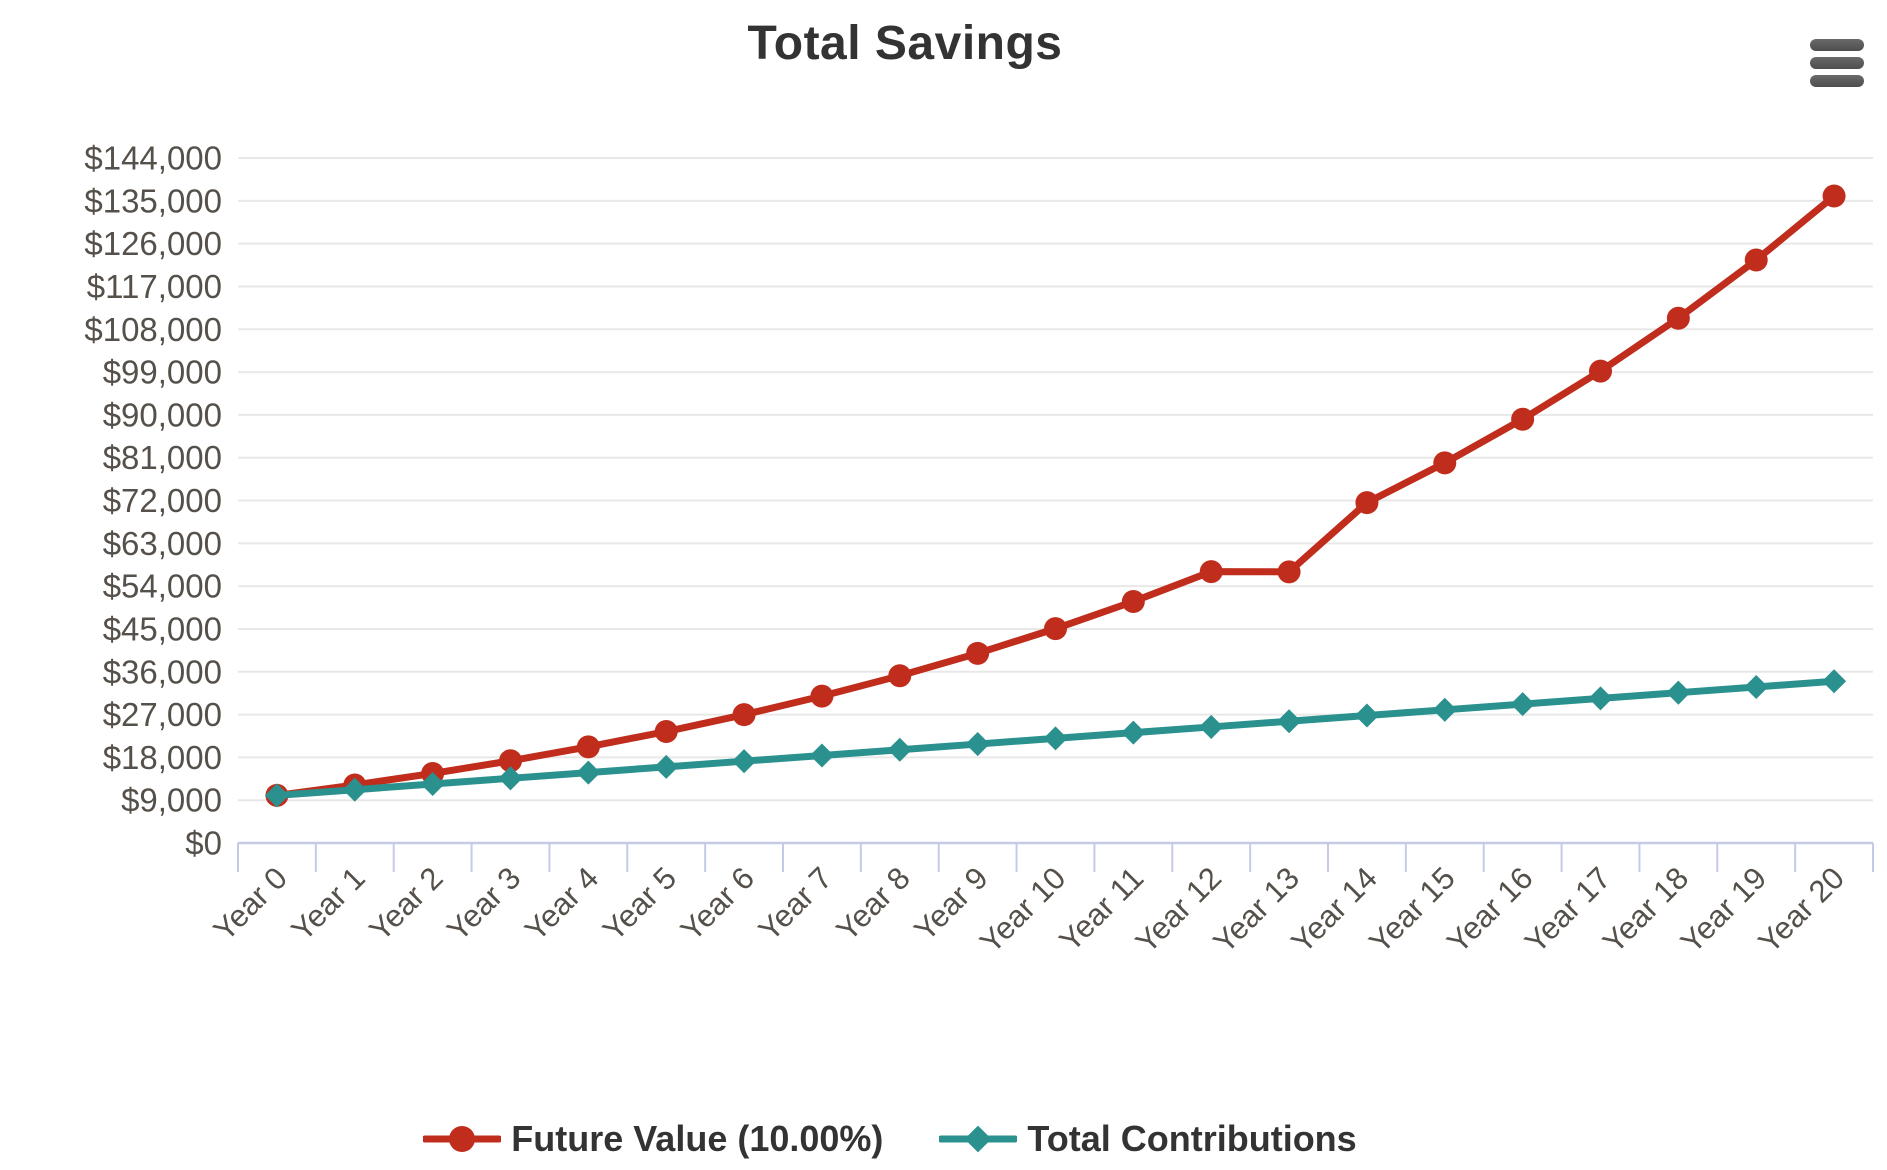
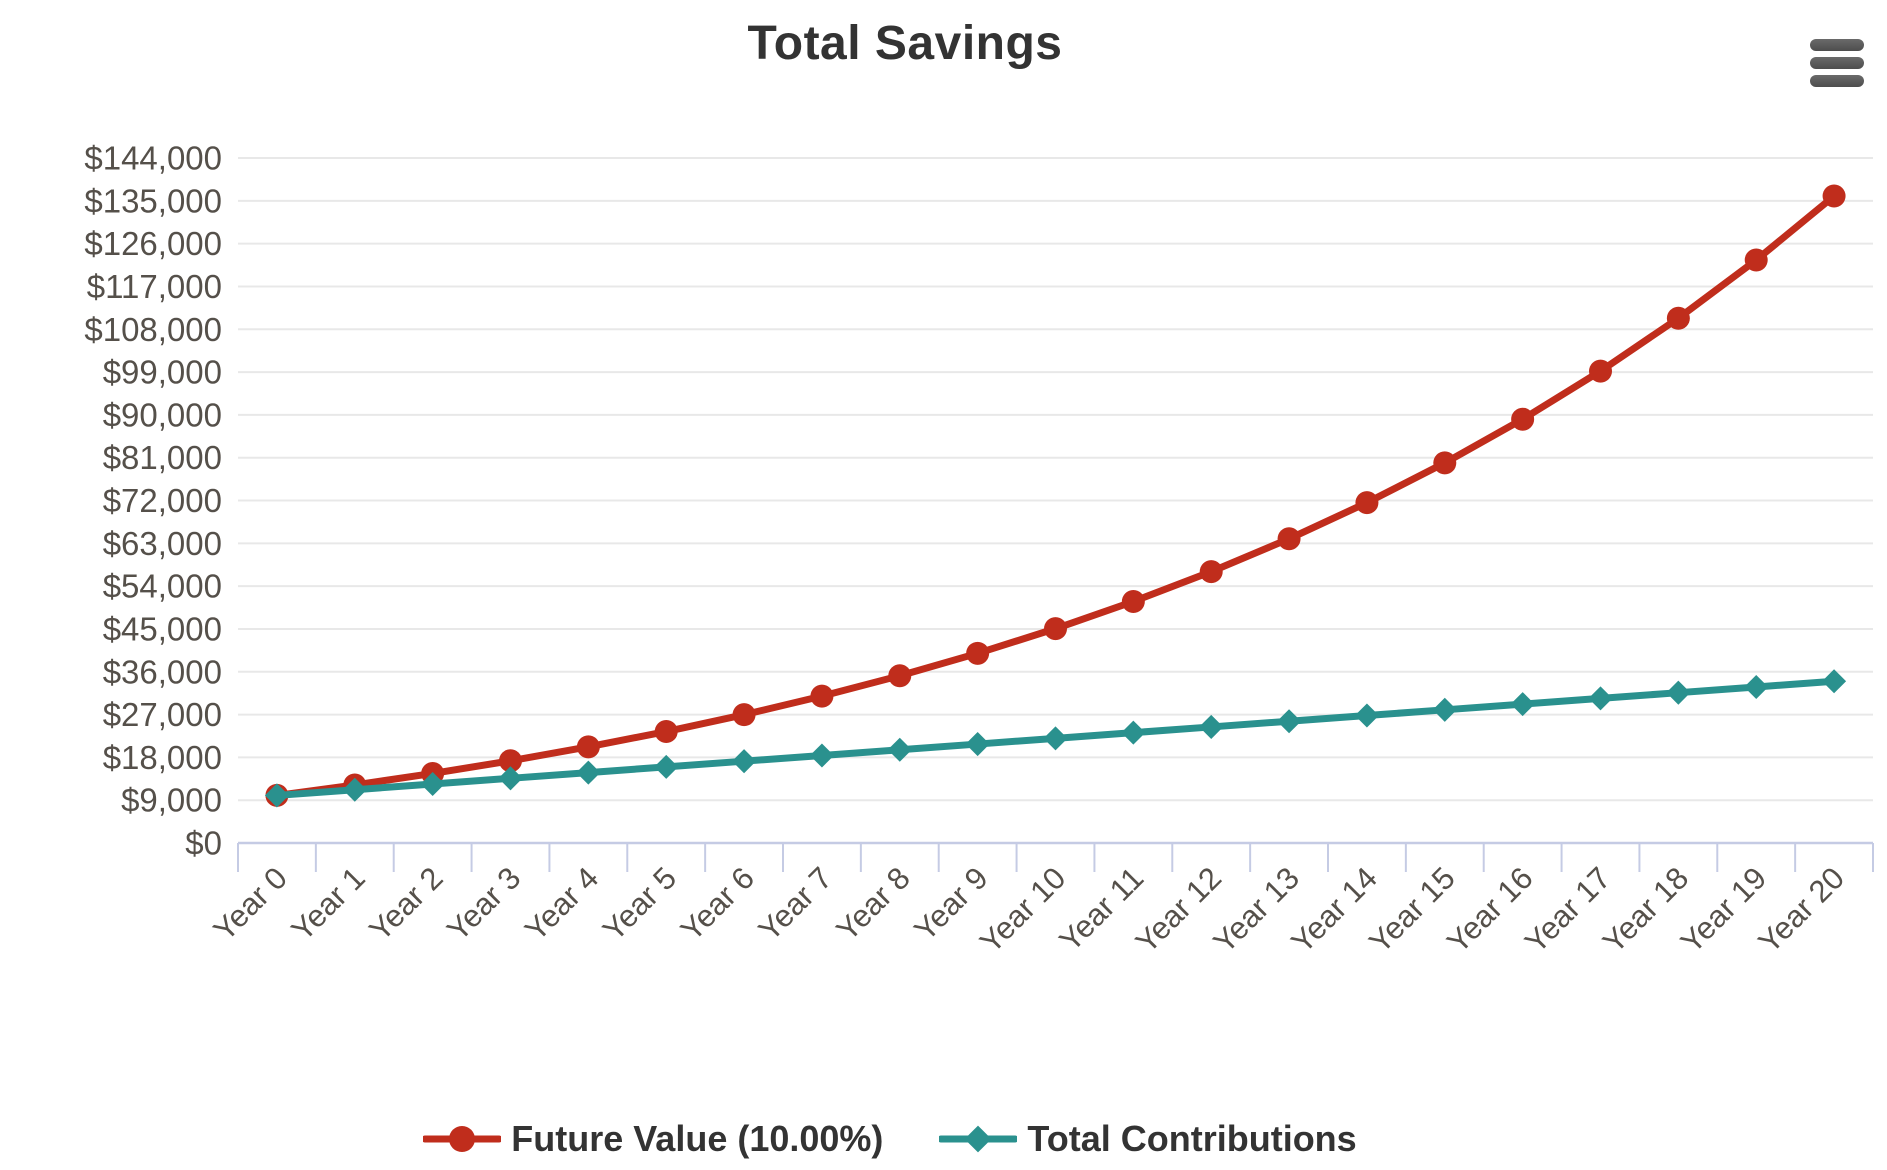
Future Value (10.00%)/Year 13: $57000 -> $64000
